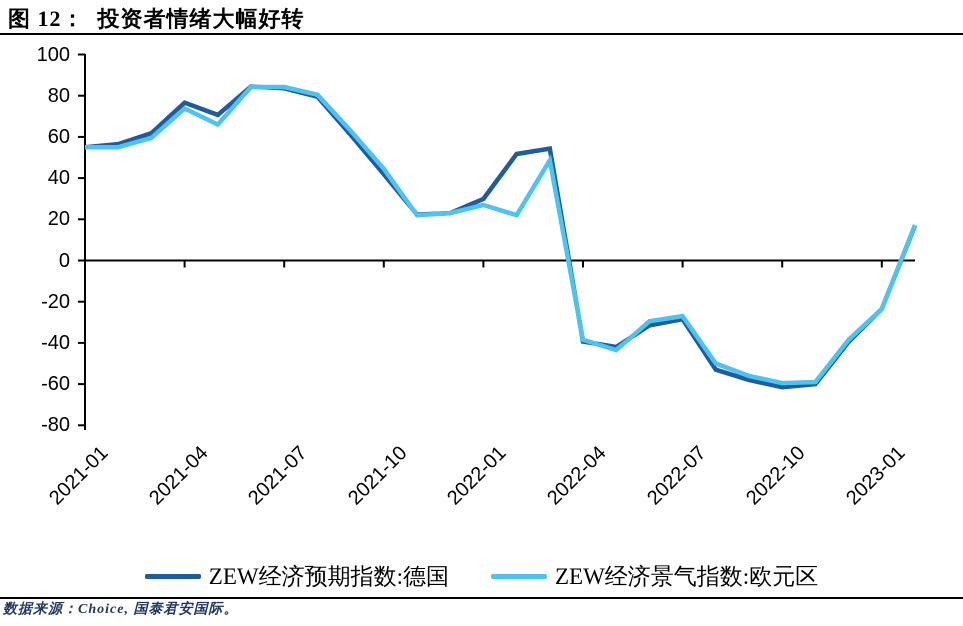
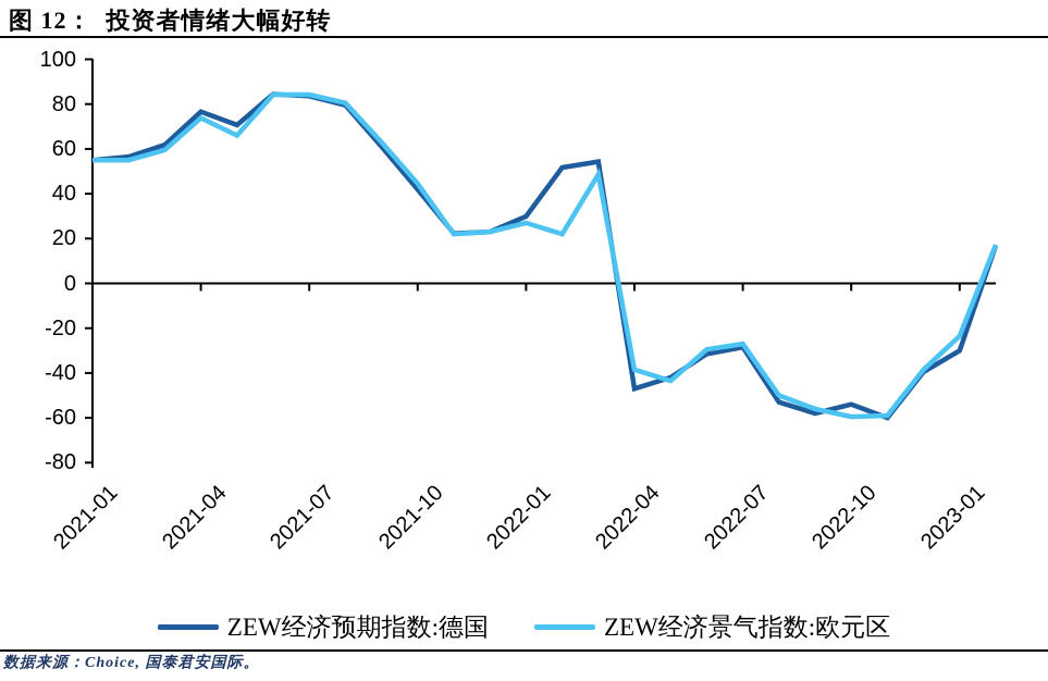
ZEW经济预期指数:德国/2022-04: -39 -> -47
ZEW经济预期指数:德国/2022-10: -62 -> -54
ZEW经济预期指数:德国/2023-01: -24 -> -30
